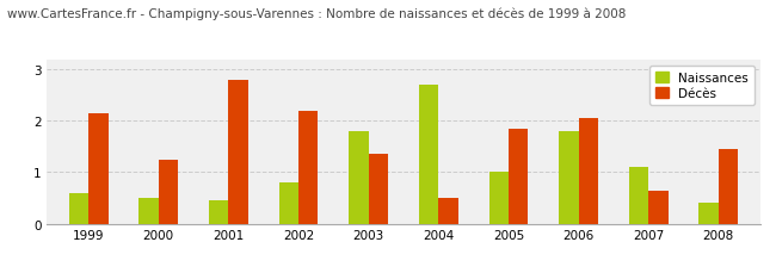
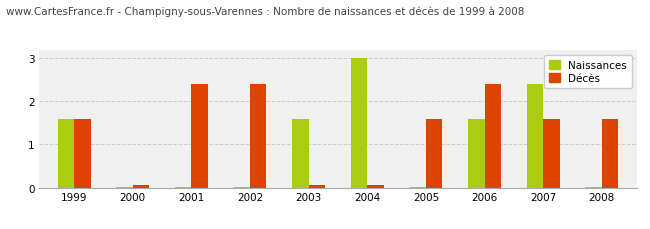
Naissances/1999: 0.60 -> 1.60
Décès/1999: 2.15 -> 1.60
Naissances/2000: 0.50 -> 0.02
Décès/2000: 1.25 -> 0.05
Naissances/2001: 0.45 -> 0.02
Décès/2001: 2.80 -> 2.40
Naissances/2002: 0.80 -> 0.02
Décès/2002: 2.20 -> 2.40
Naissances/2003: 1.80 -> 1.60
Décès/2003: 1.35 -> 0.05
Naissances/2004: 2.70 -> 3.00
Décès/2004: 0.50 -> 0.05
Naissances/2005: 1.00 -> 0.02
Décès/2005: 1.85 -> 1.60
Naissances/2006: 1.80 -> 1.60
Décès/2006: 2.05 -> 2.40
Naissances/2007: 1.10 -> 2.40
Décès/2007: 0.65 -> 1.60
Naissances/2008: 0.40 -> 0.02
Décès/2008: 1.45 -> 1.60
